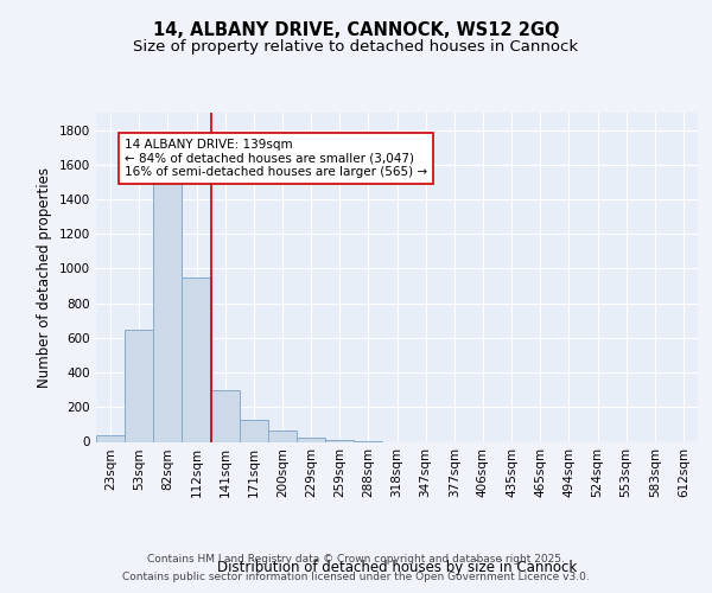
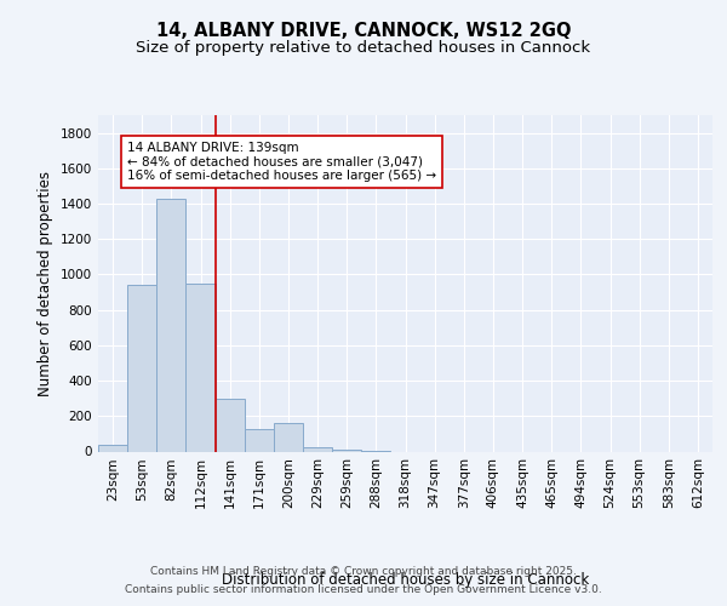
53sqm: 650 -> 940
82sqm: 1500 -> 1430
200sqm: 60 -> 160
